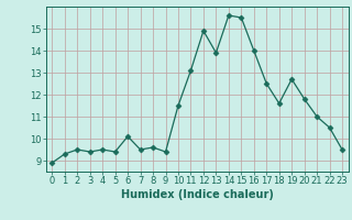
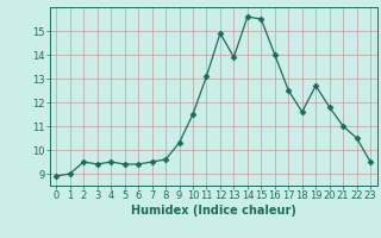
1: 9.3 -> 9.0
6: 10.1 -> 9.4
9: 9.4 -> 10.3
